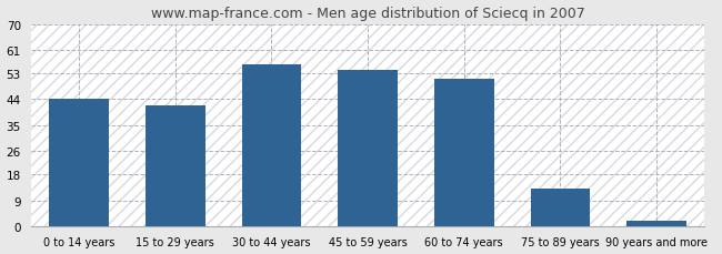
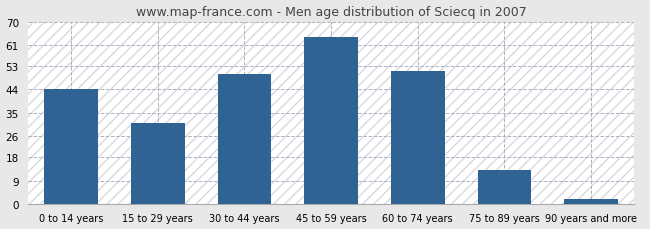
15 to 29 years: 42 -> 31
30 to 44 years: 56 -> 50
45 to 59 years: 54 -> 64
